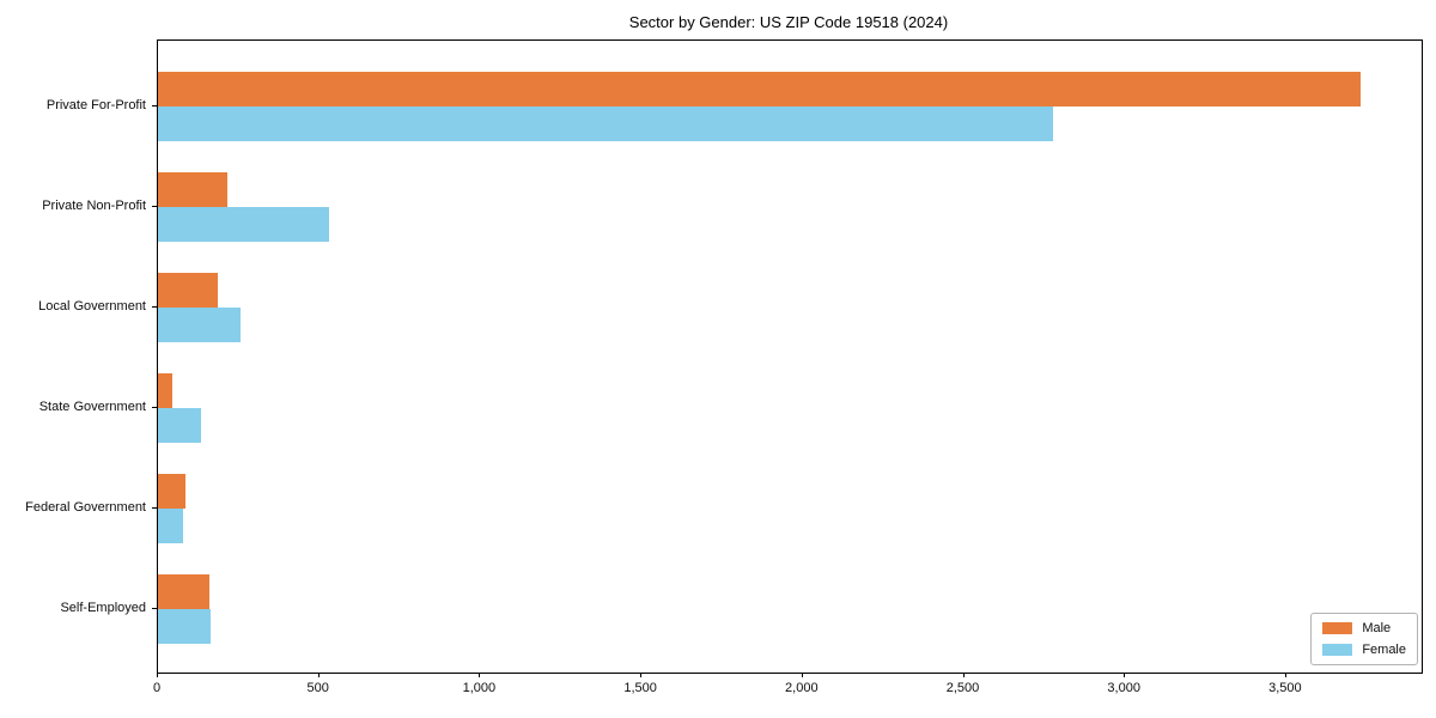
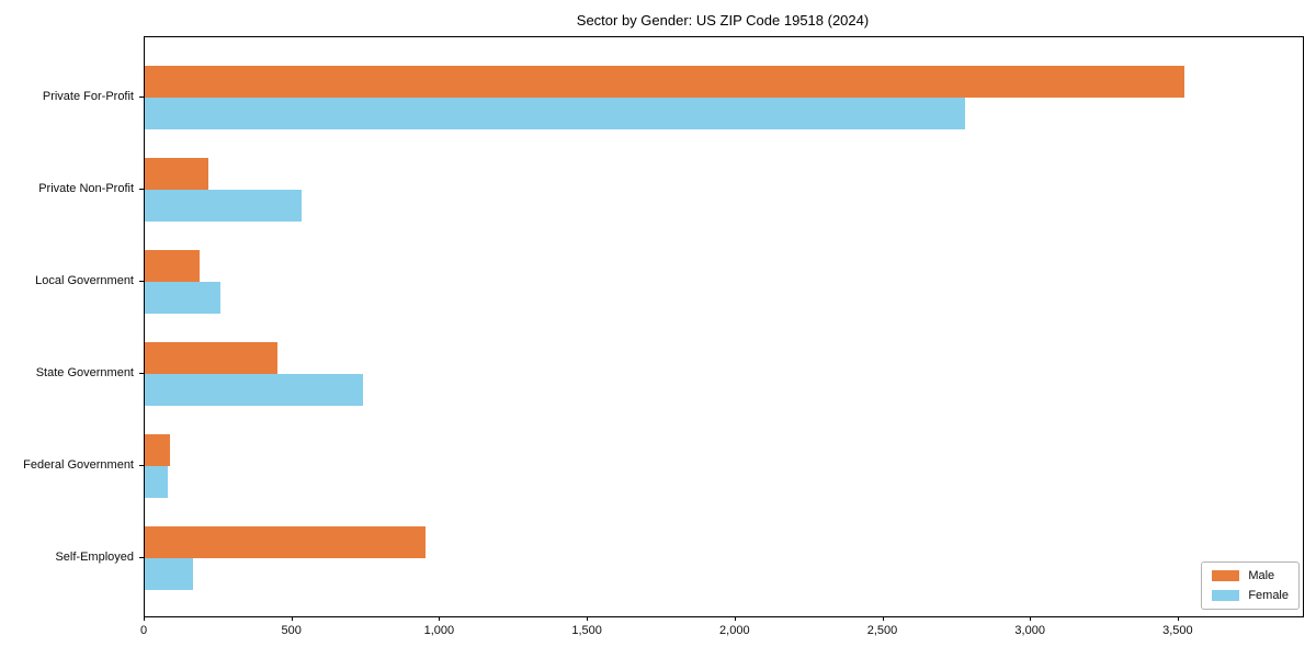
Male/Private For-Profit: 3730 -> 3520
Male/State Government: 40 -> 450
Female/State Government: 130 -> 740
Male/Self-Employed: 160 -> 950
